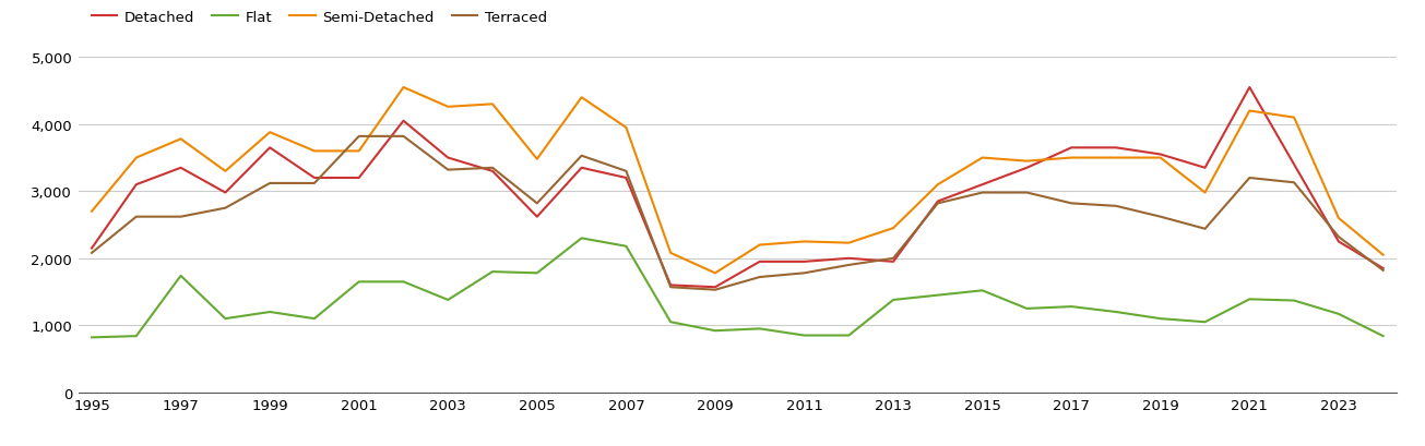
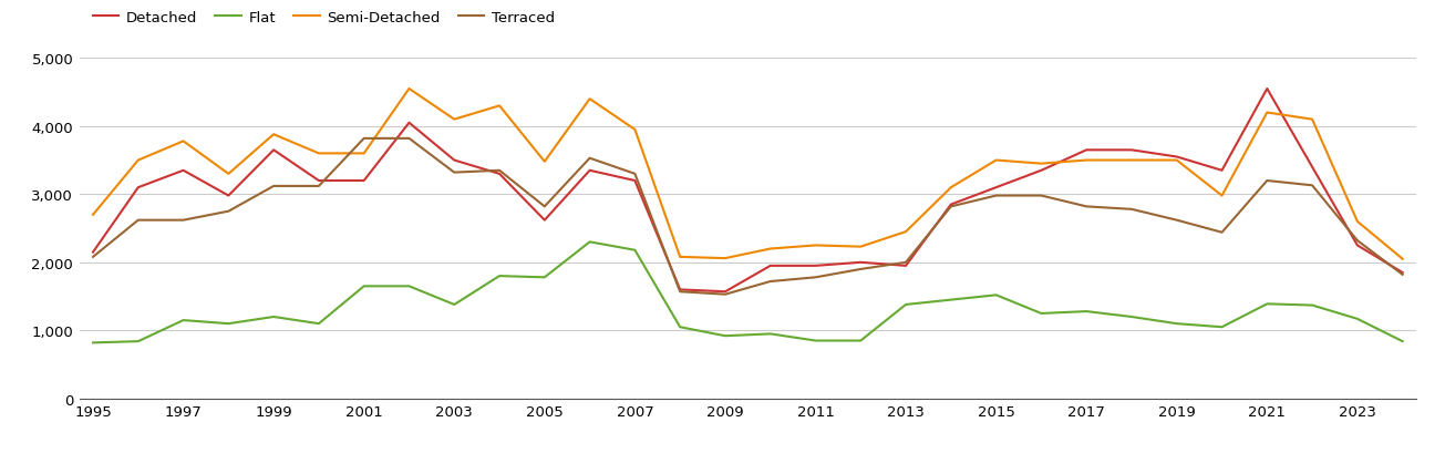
Flat/1997: 1,740 -> 1,150
Semi-Detached/2003: 4,260 -> 4,100
Semi-Detached/2009: 1,780 -> 2,060
